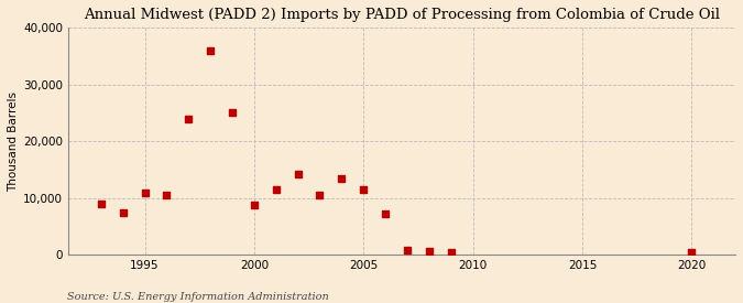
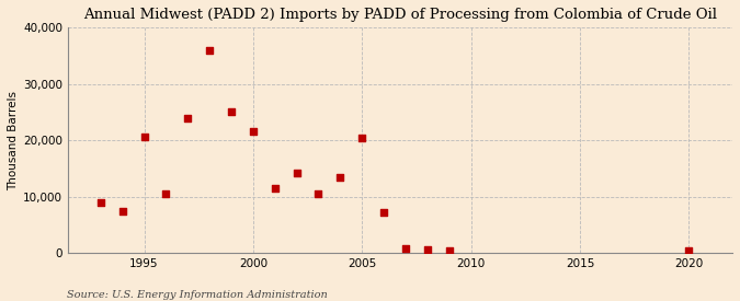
1995: 11,000 -> 20,600
2000: 8,800 -> 21,600
2005: 11,500 -> 20,400
